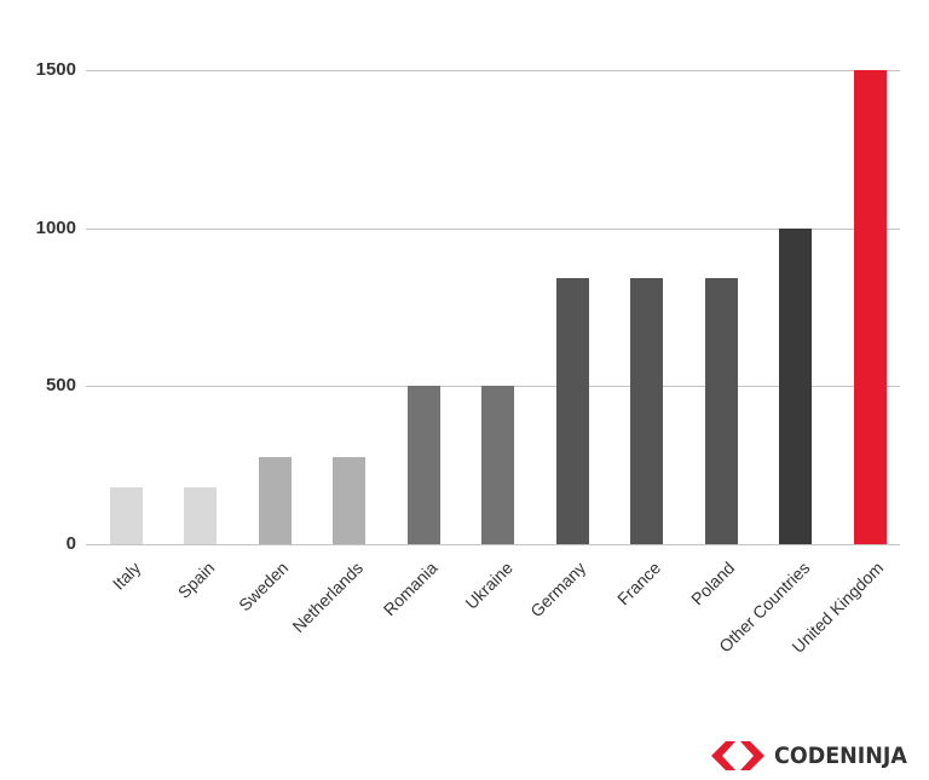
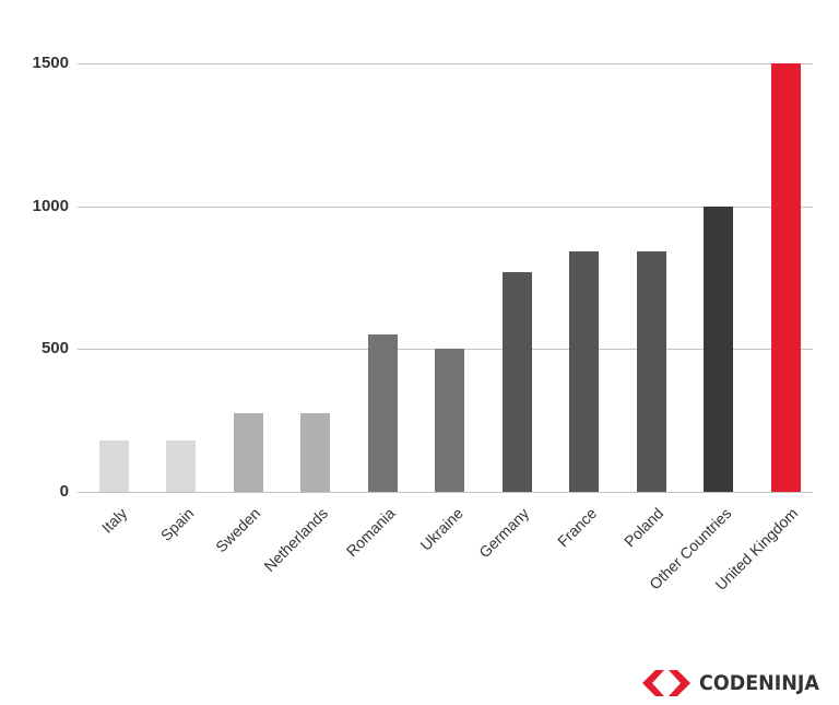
Romania: 500 -> 550
Germany: 840 -> 770
